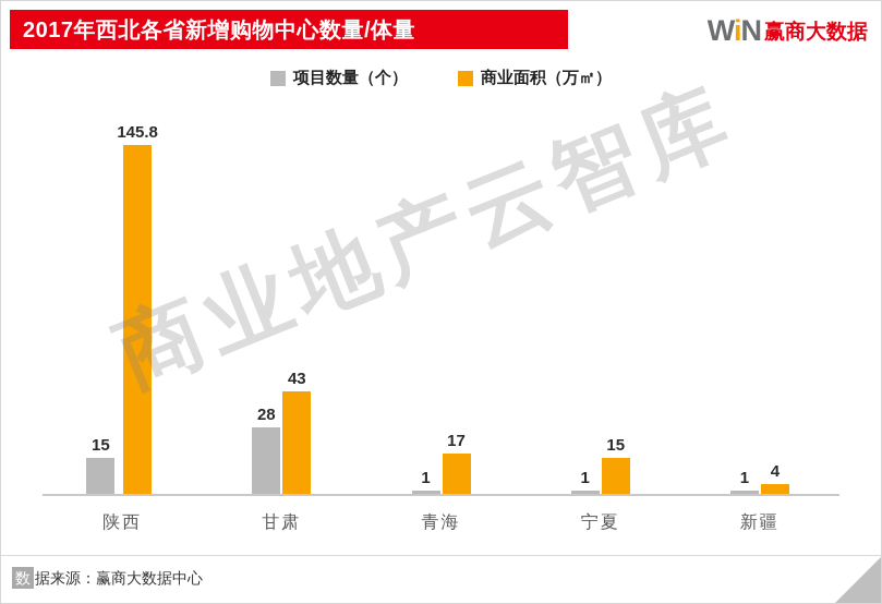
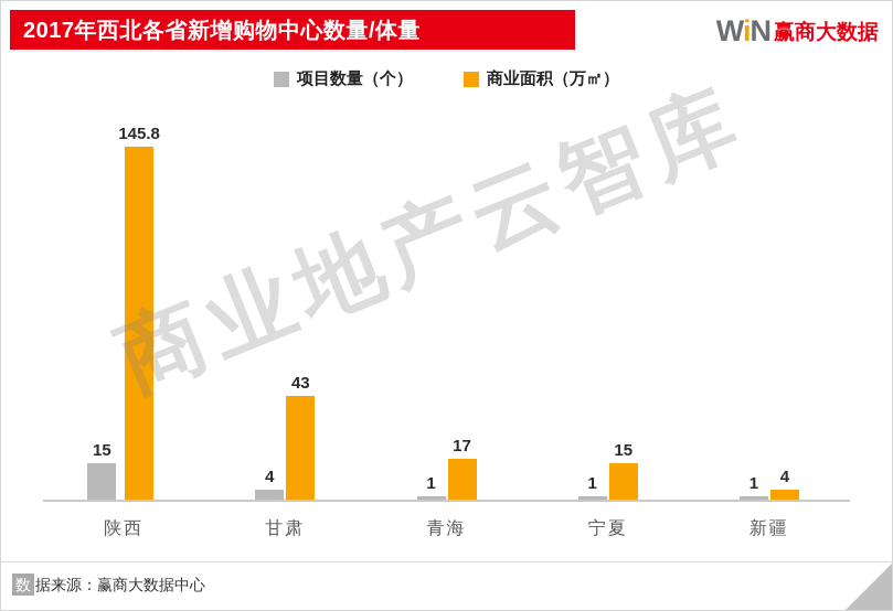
项目数量（个）/甘肃: 28 -> 4
